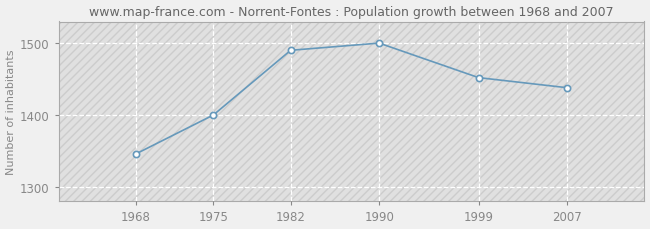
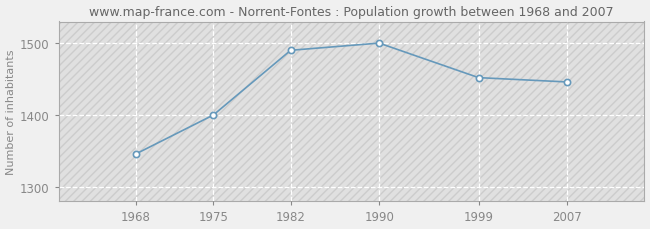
2007: 1438 -> 1446
